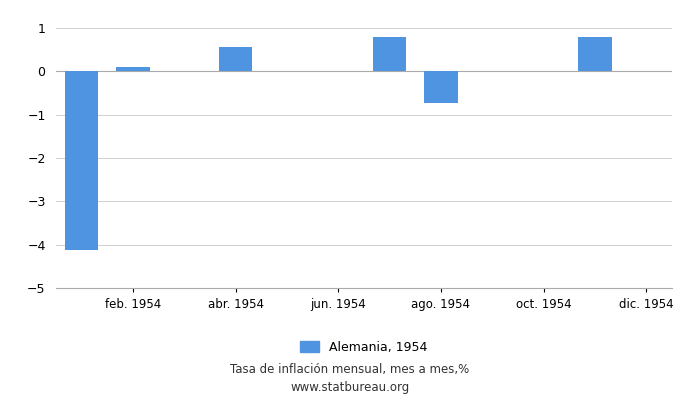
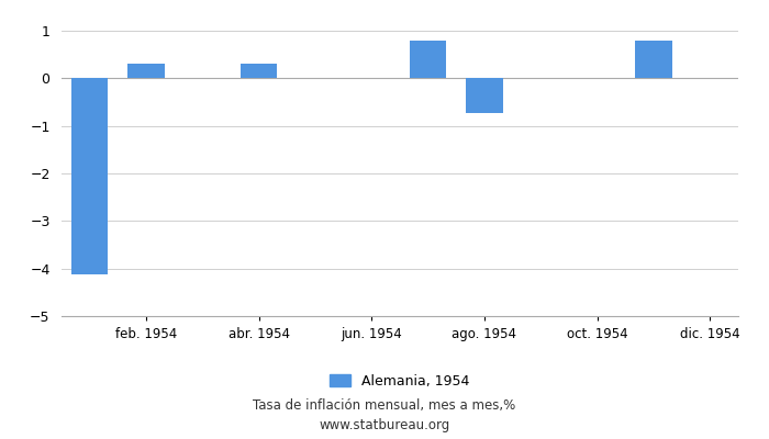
feb. 1954: 0.10 -> 0.30
abr. 1954: 0.55 -> 0.30
